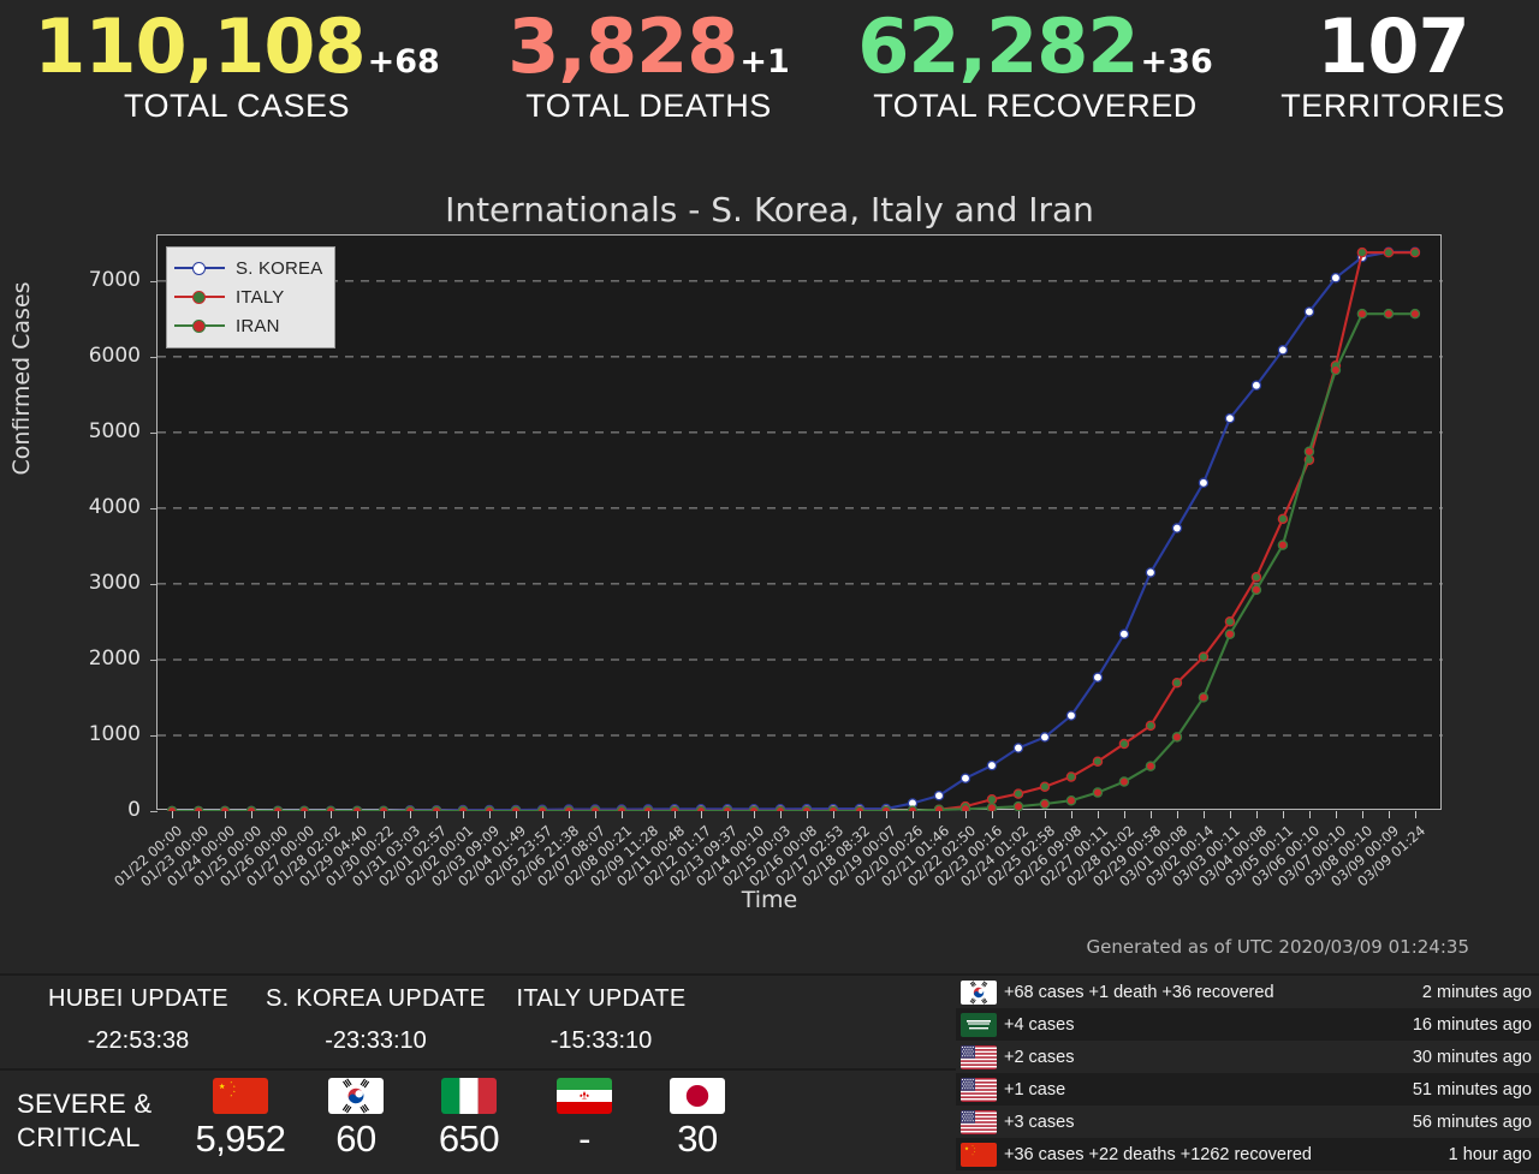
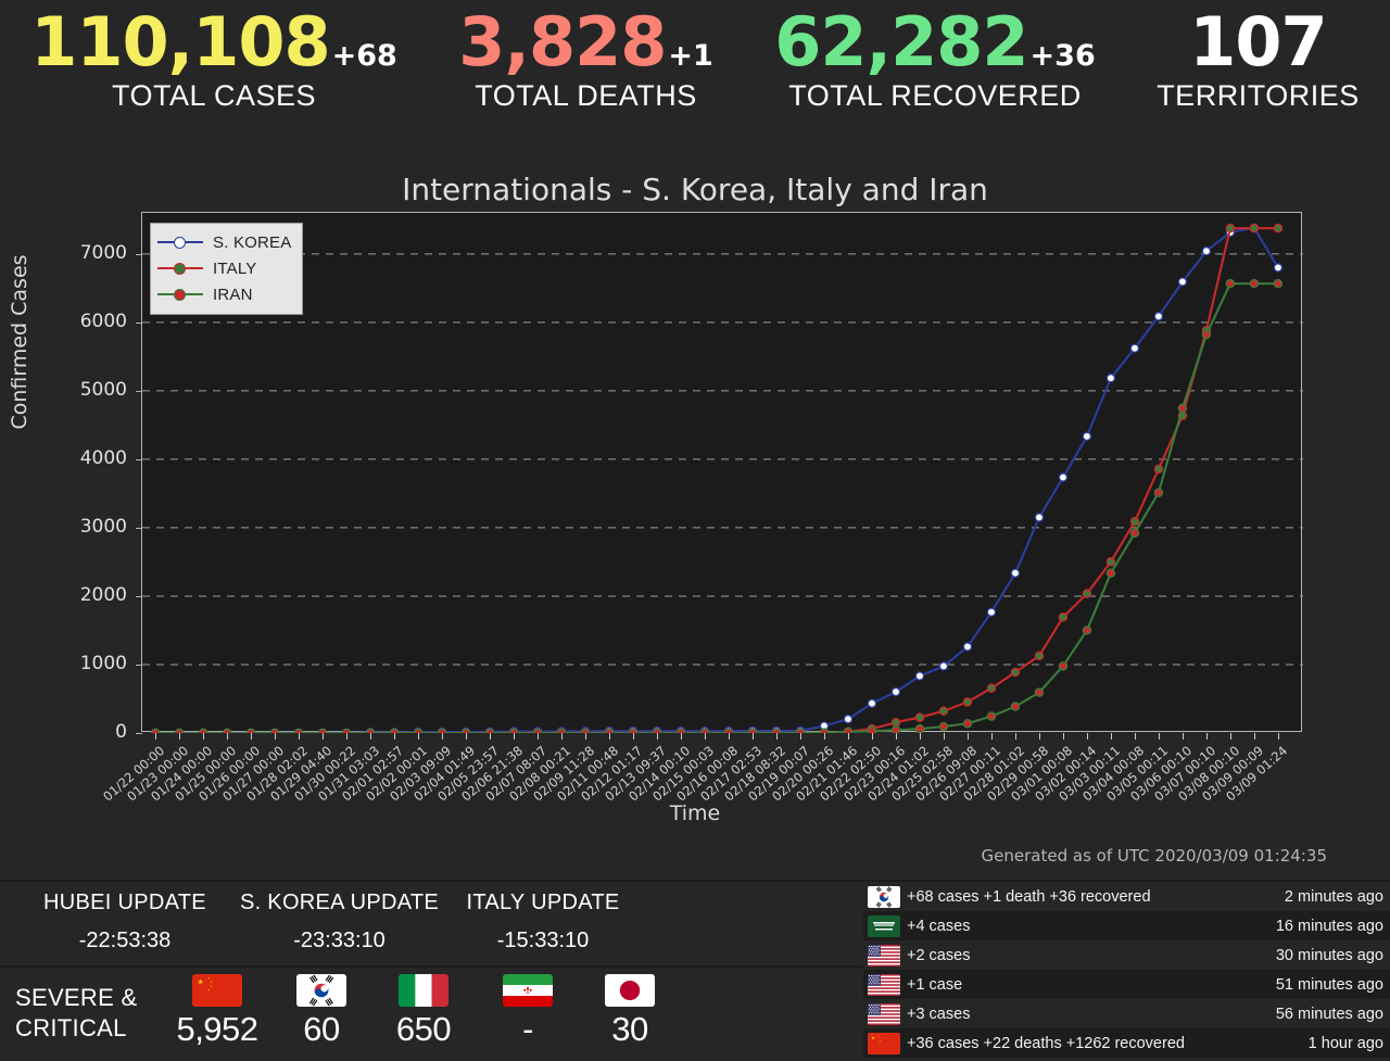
S. KOREA/03/09 01:24: 7400 -> 6800
